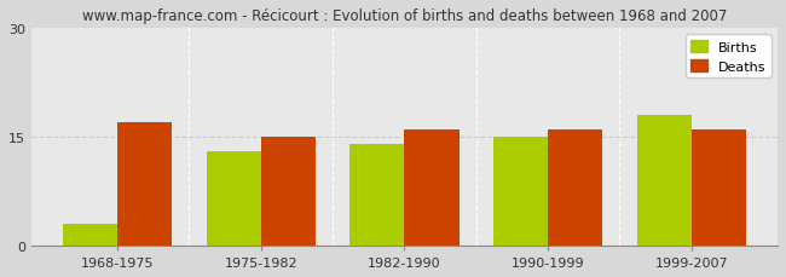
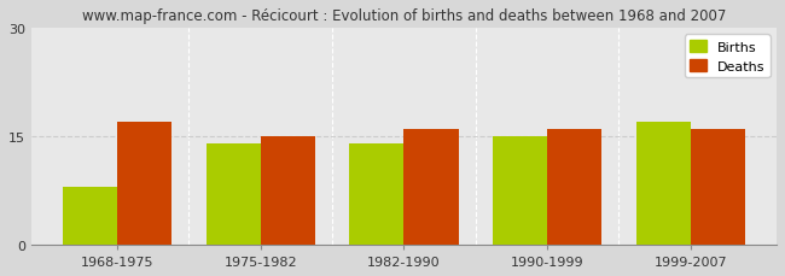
Births/1968-1975: 3 -> 8
Births/1975-1982: 13 -> 14
Births/1999-2007: 18 -> 17
